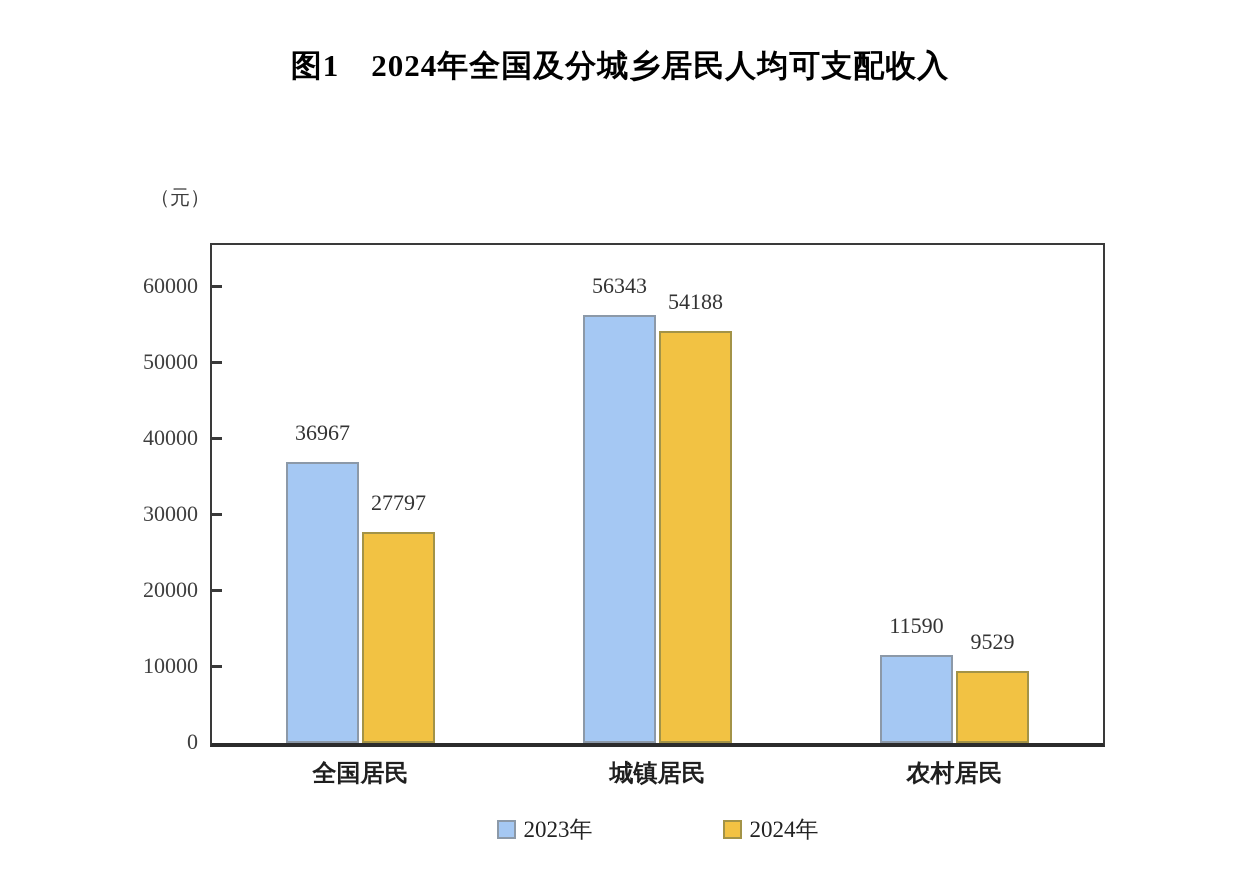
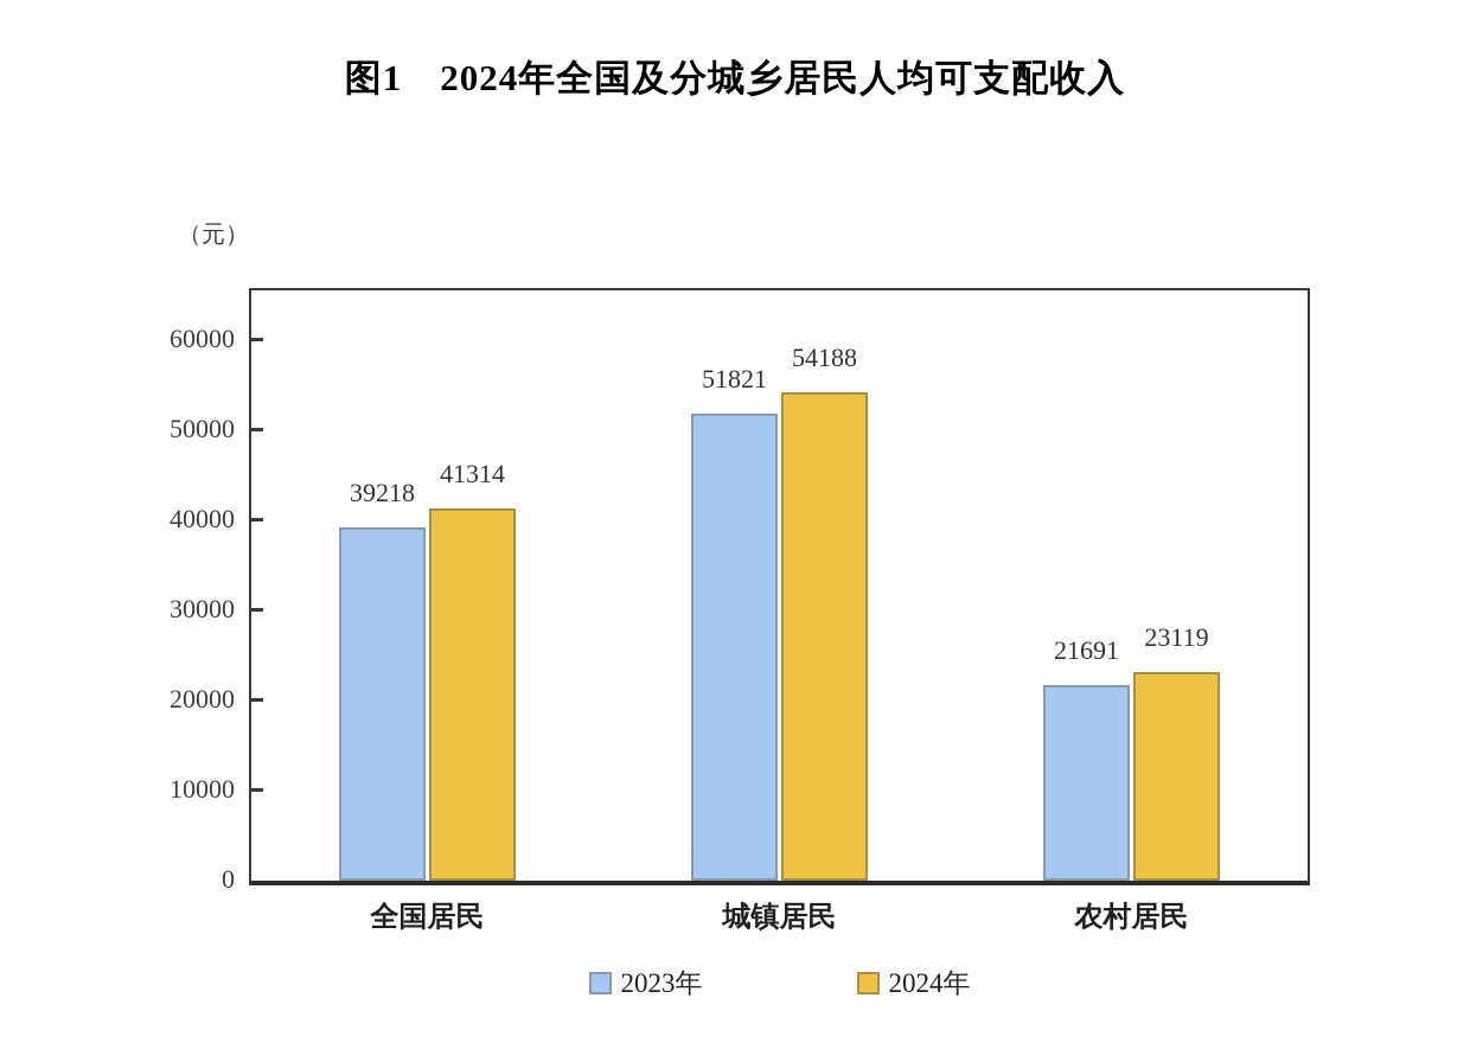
2023年/全国居民: 36967 -> 39218
2024年/全国居民: 27797 -> 41314
2023年/城镇居民: 56343 -> 51821
2023年/农村居民: 11590 -> 21691
2024年/农村居民: 9529 -> 23119
